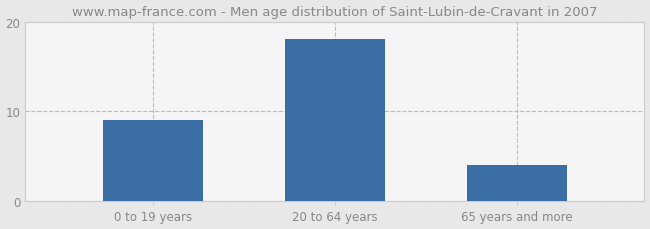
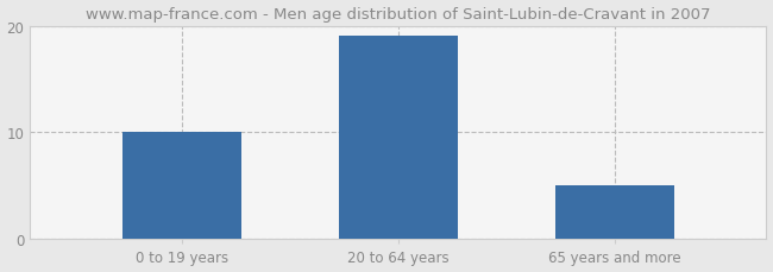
0 to 19 years: 9 -> 10
20 to 64 years: 18 -> 19
65 years and more: 4 -> 5
